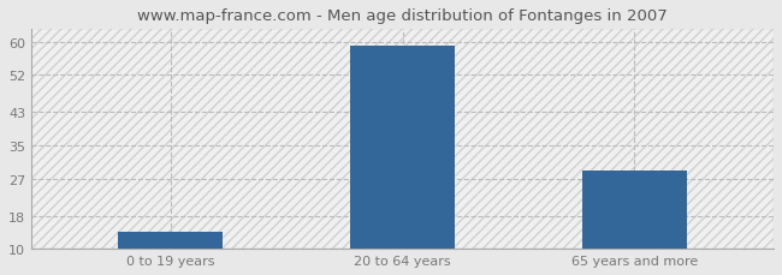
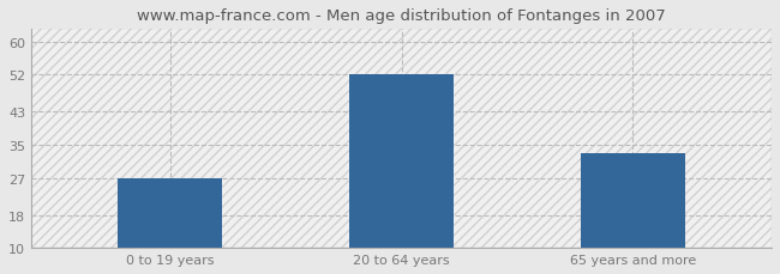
0 to 19 years: 14 -> 27
20 to 64 years: 59 -> 52
65 years and more: 29 -> 33
